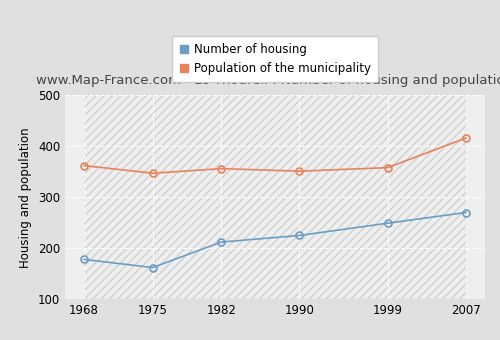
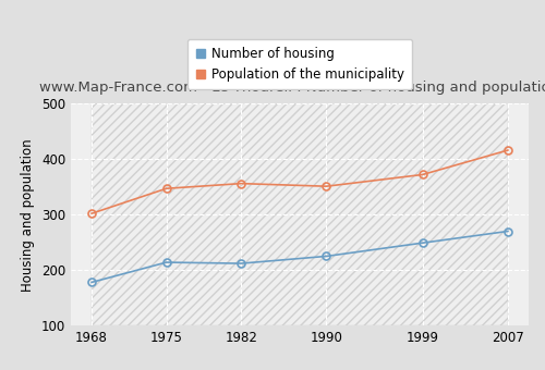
Population of the municipality/1968: 362 -> 302
Number of housing/1975: 162 -> 214
Population of the municipality/1999: 358 -> 372
